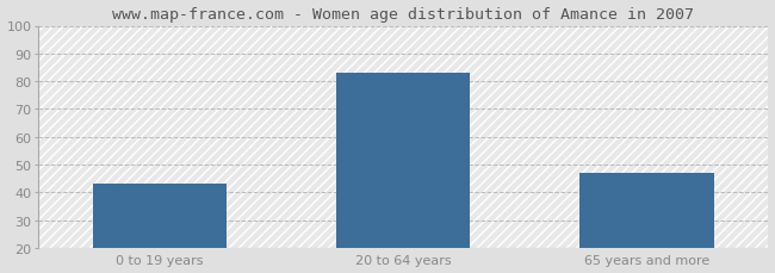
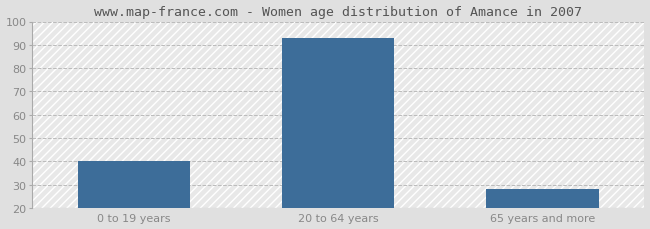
0 to 19 years: 43 -> 40
20 to 64 years: 83 -> 93
65 years and more: 47 -> 28
